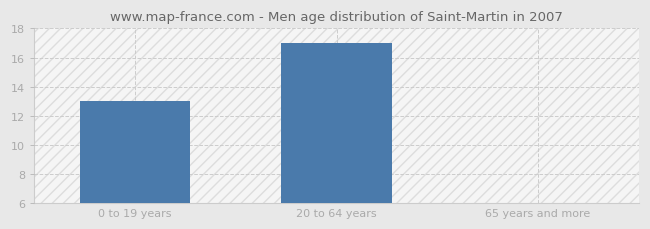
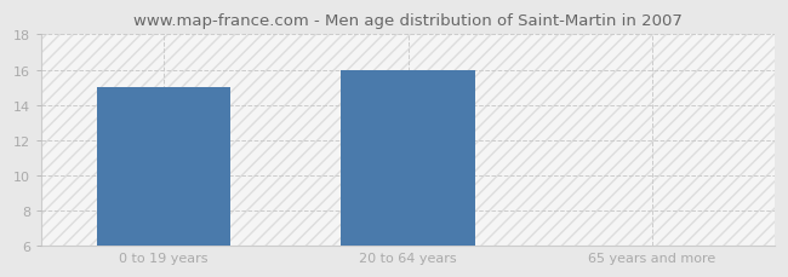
0 to 19 years: 13.0 -> 15.0
20 to 64 years: 17.0 -> 16.0
